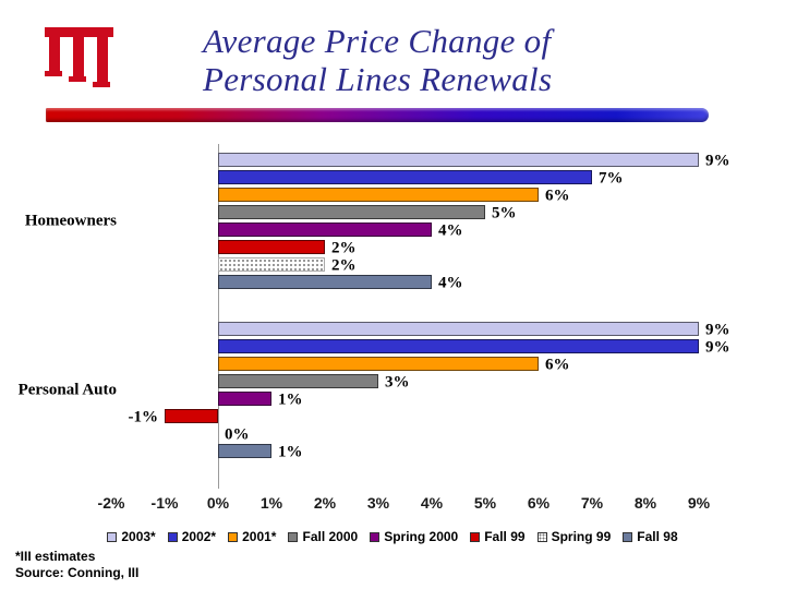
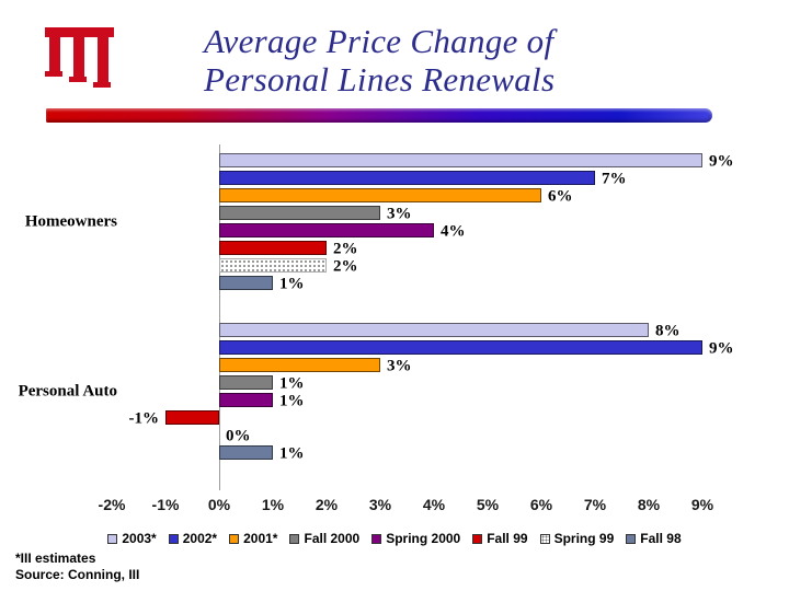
Fall 2000/Homeowners: 5% -> 3%
Fall 98/Homeowners: 4% -> 1%
2003*/Personal Auto: 9% -> 8%
2001*/Personal Auto: 6% -> 3%
Fall 2000/Personal Auto: 3% -> 1%
